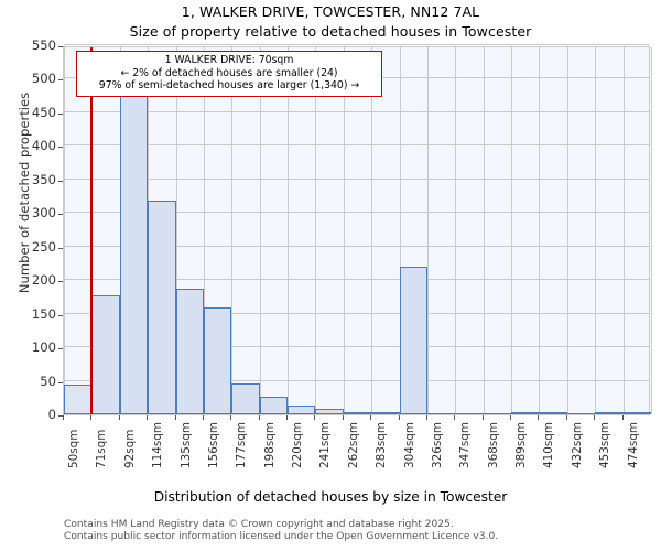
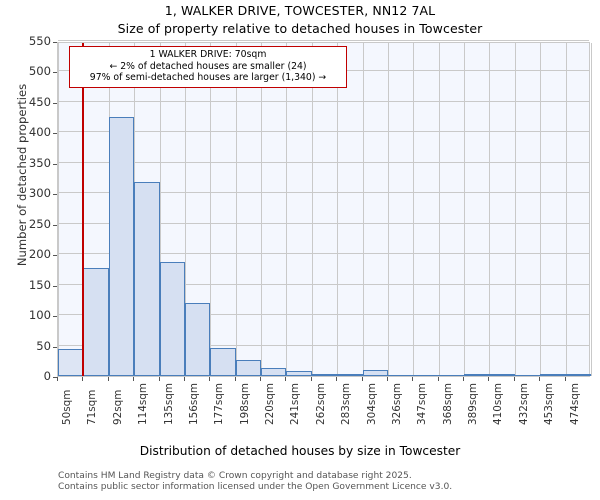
92sqm: 520 -> 420
156sqm: 160 -> 120
304sqm: 220 -> 10
